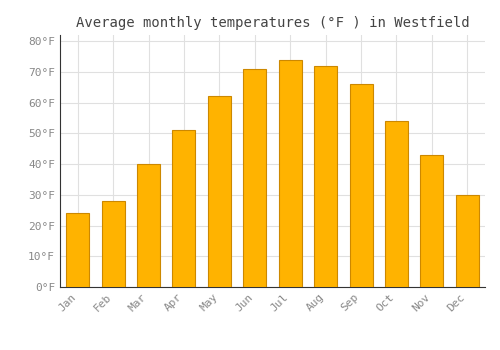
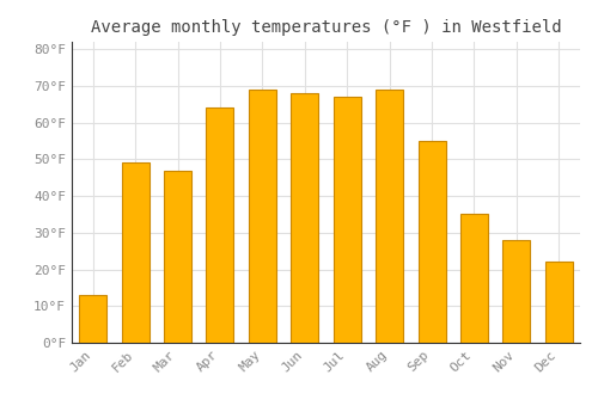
Jan: 24°F -> 13°F
Feb: 28°F -> 49°F
Mar: 40°F -> 47°F
Apr: 51°F -> 64°F
May: 62°F -> 69°F
Jun: 71°F -> 68°F
Jul: 74°F -> 67°F
Aug: 72°F -> 69°F
Sep: 66°F -> 55°F
Oct: 54°F -> 35°F
Nov: 43°F -> 28°F
Dec: 30°F -> 22°F
